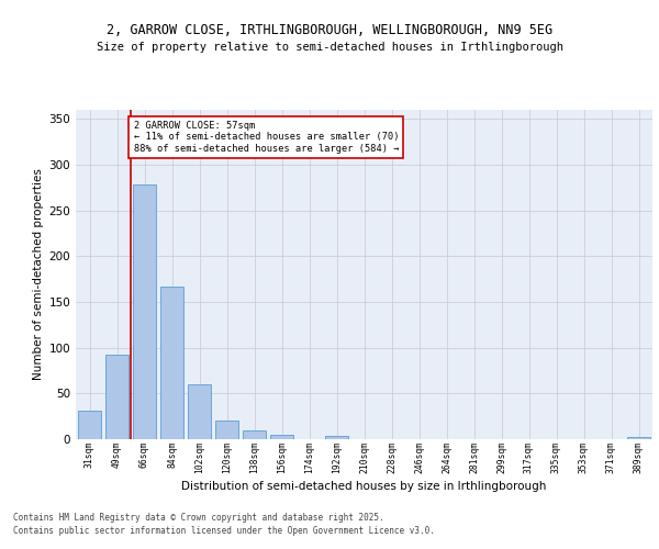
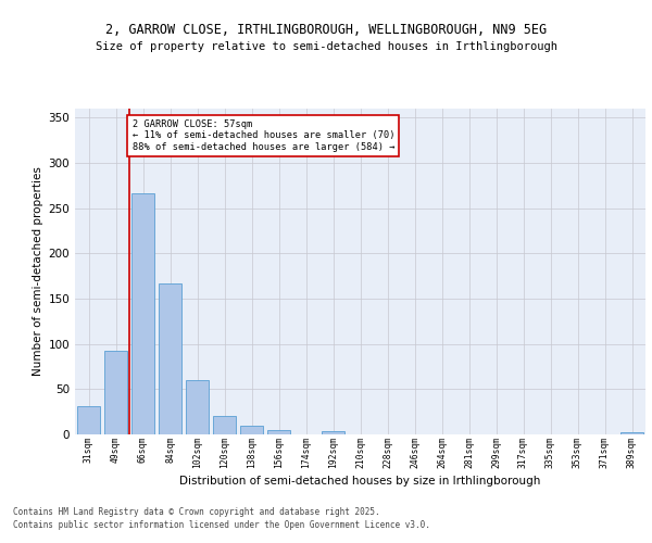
66sqm: 278 -> 266
